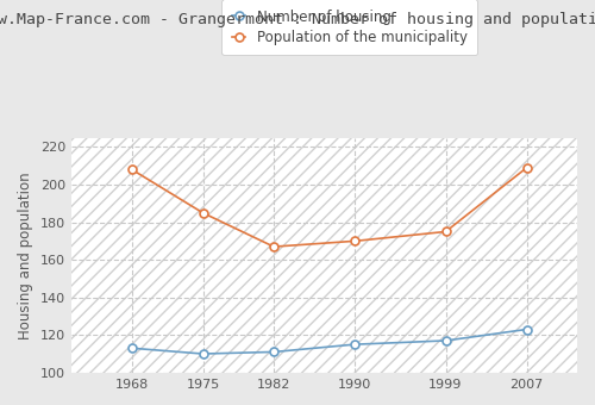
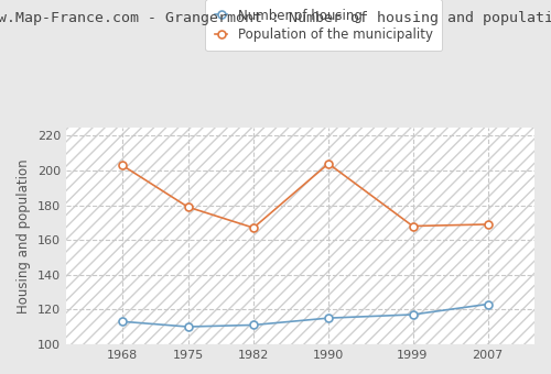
Population of the municipality/1968: 208 -> 203
Population of the municipality/1975: 185 -> 179
Population of the municipality/1990: 170 -> 204
Population of the municipality/1999: 175 -> 168
Population of the municipality/2007: 209 -> 169
